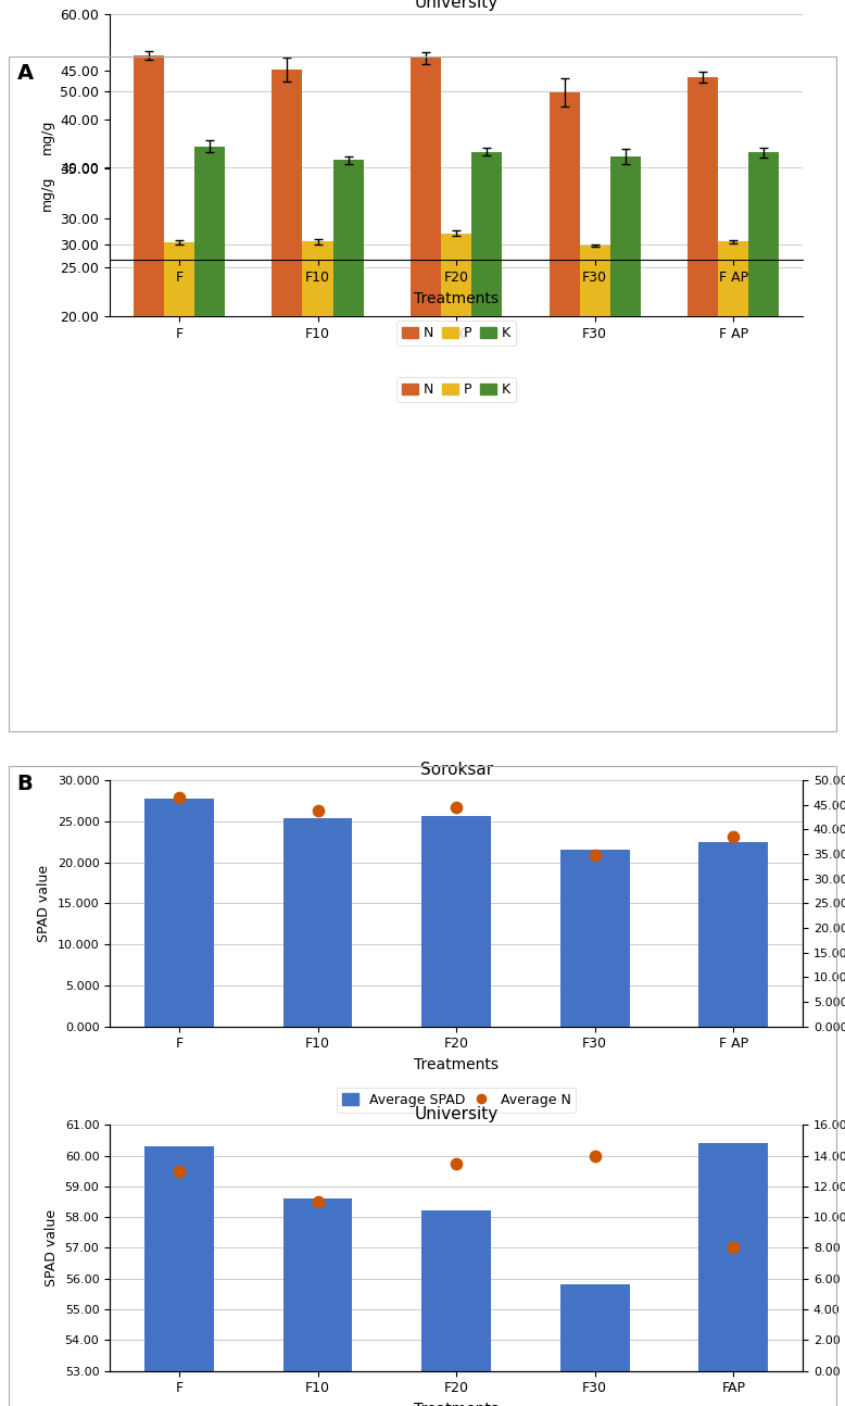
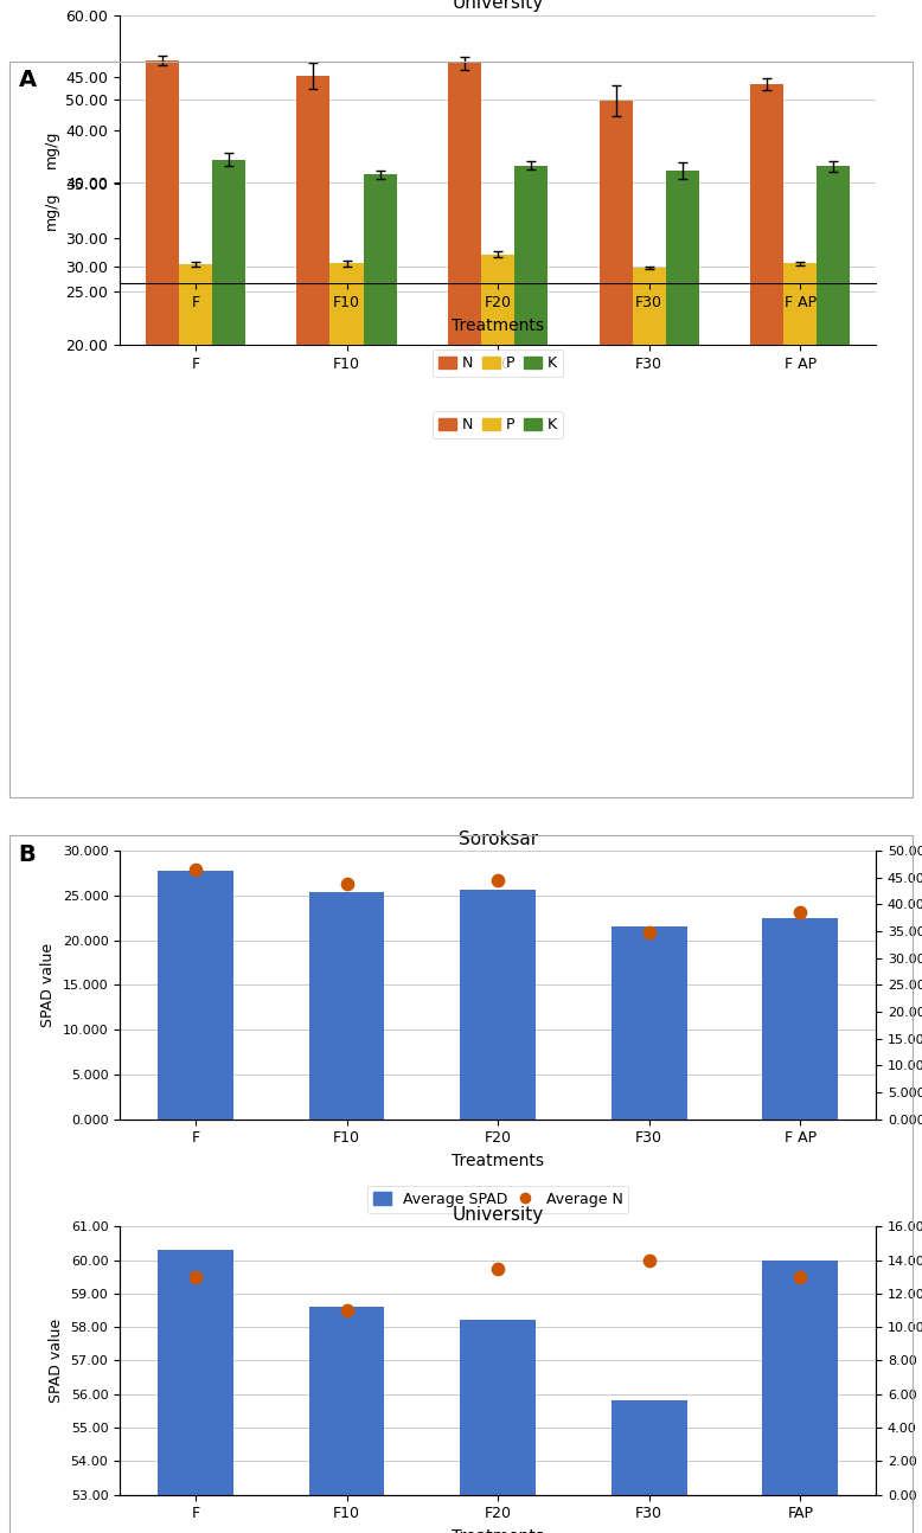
Average SPAD/FAP: 60.4 -> 60.0
Average N/FAP: 8.0 -> 13.0
